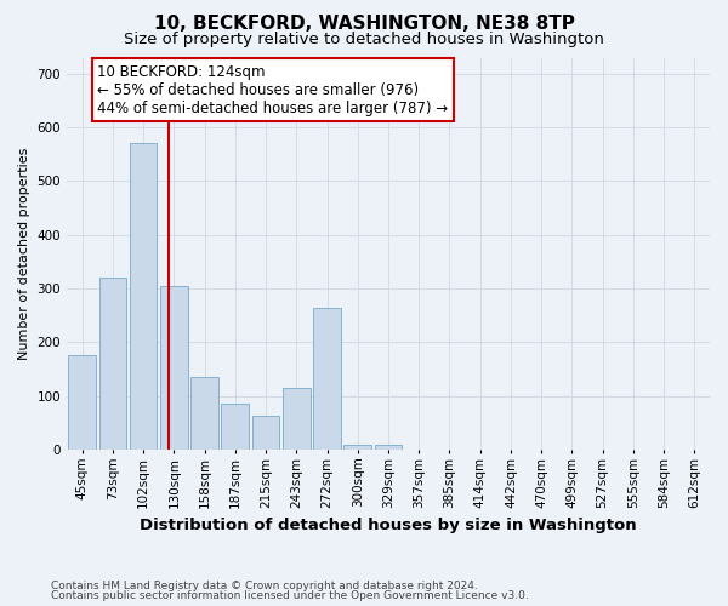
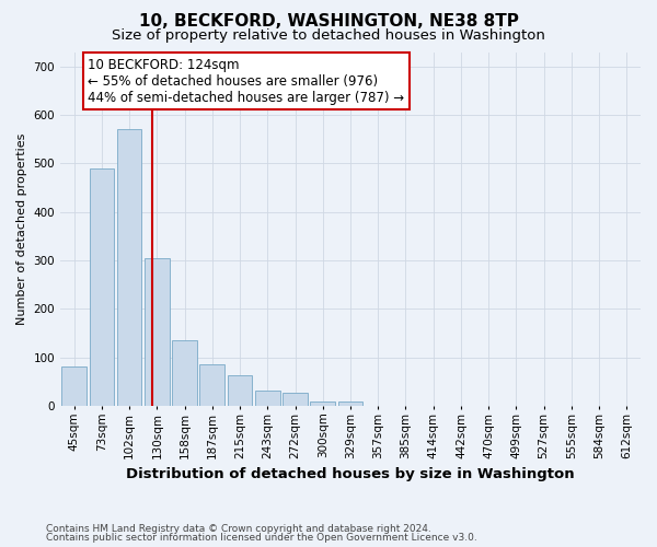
45sqm: 175 -> 82
73sqm: 320 -> 490
243sqm: 115 -> 31
272sqm: 265 -> 27
